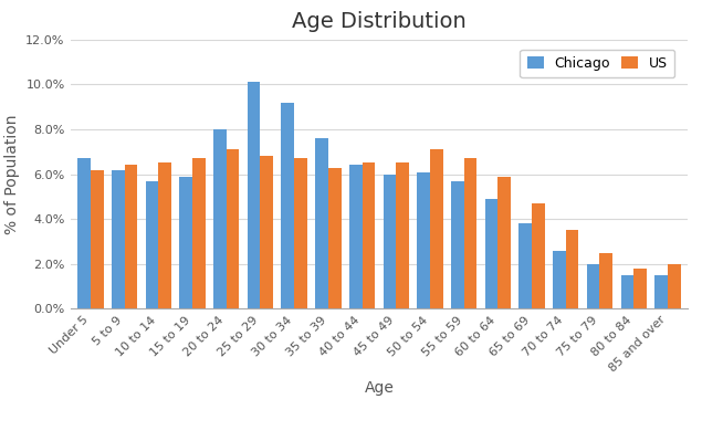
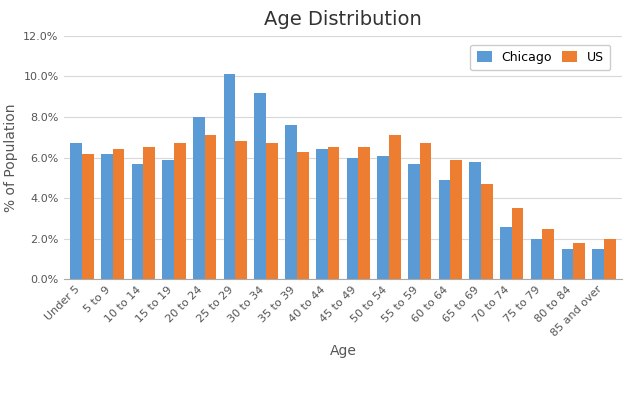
Chicago/65 to 69: 3.8% -> 5.8%
